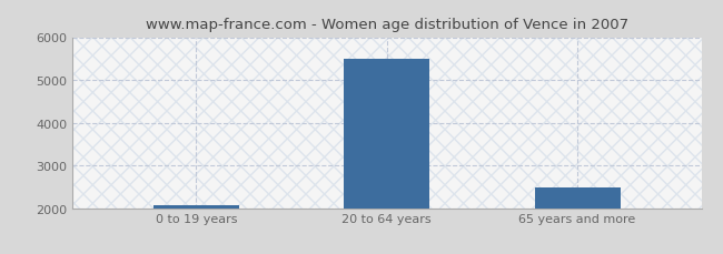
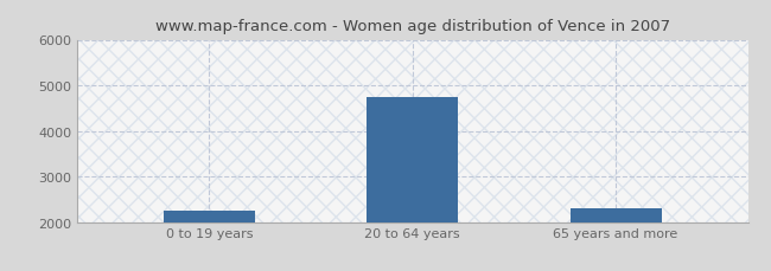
0 to 19 years: 2070 -> 2250
20 to 64 years: 5500 -> 4750
65 years and more: 2480 -> 2300
